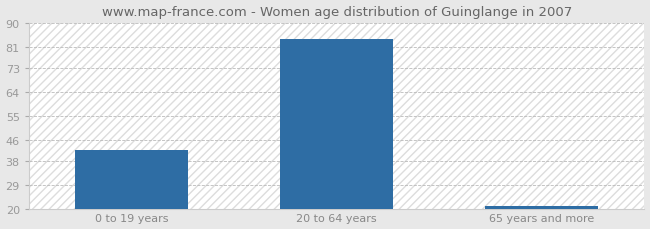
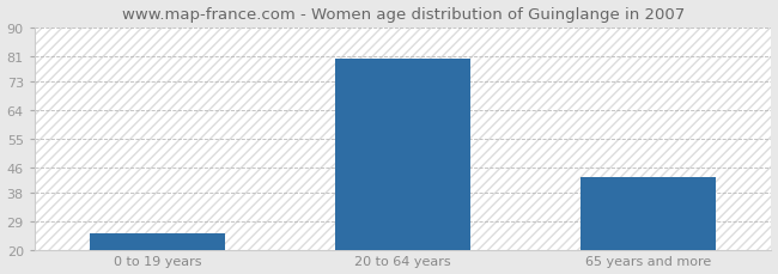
0 to 19 years: 42 -> 25
20 to 64 years: 84 -> 80
65 years and more: 21 -> 43
